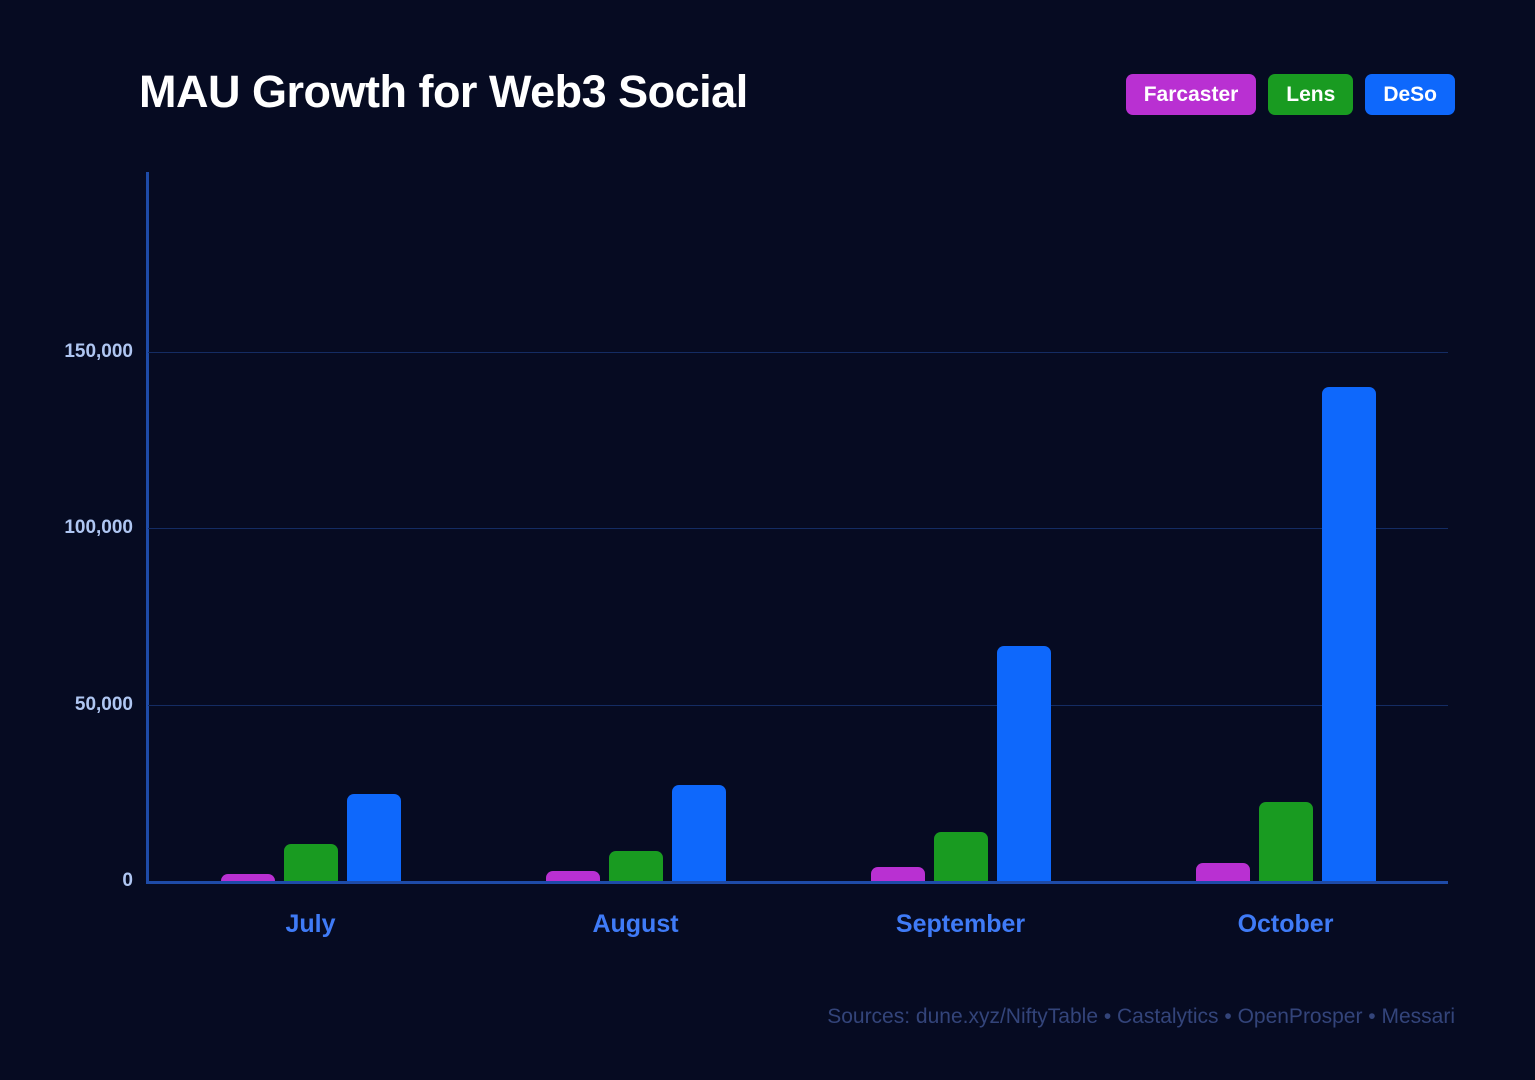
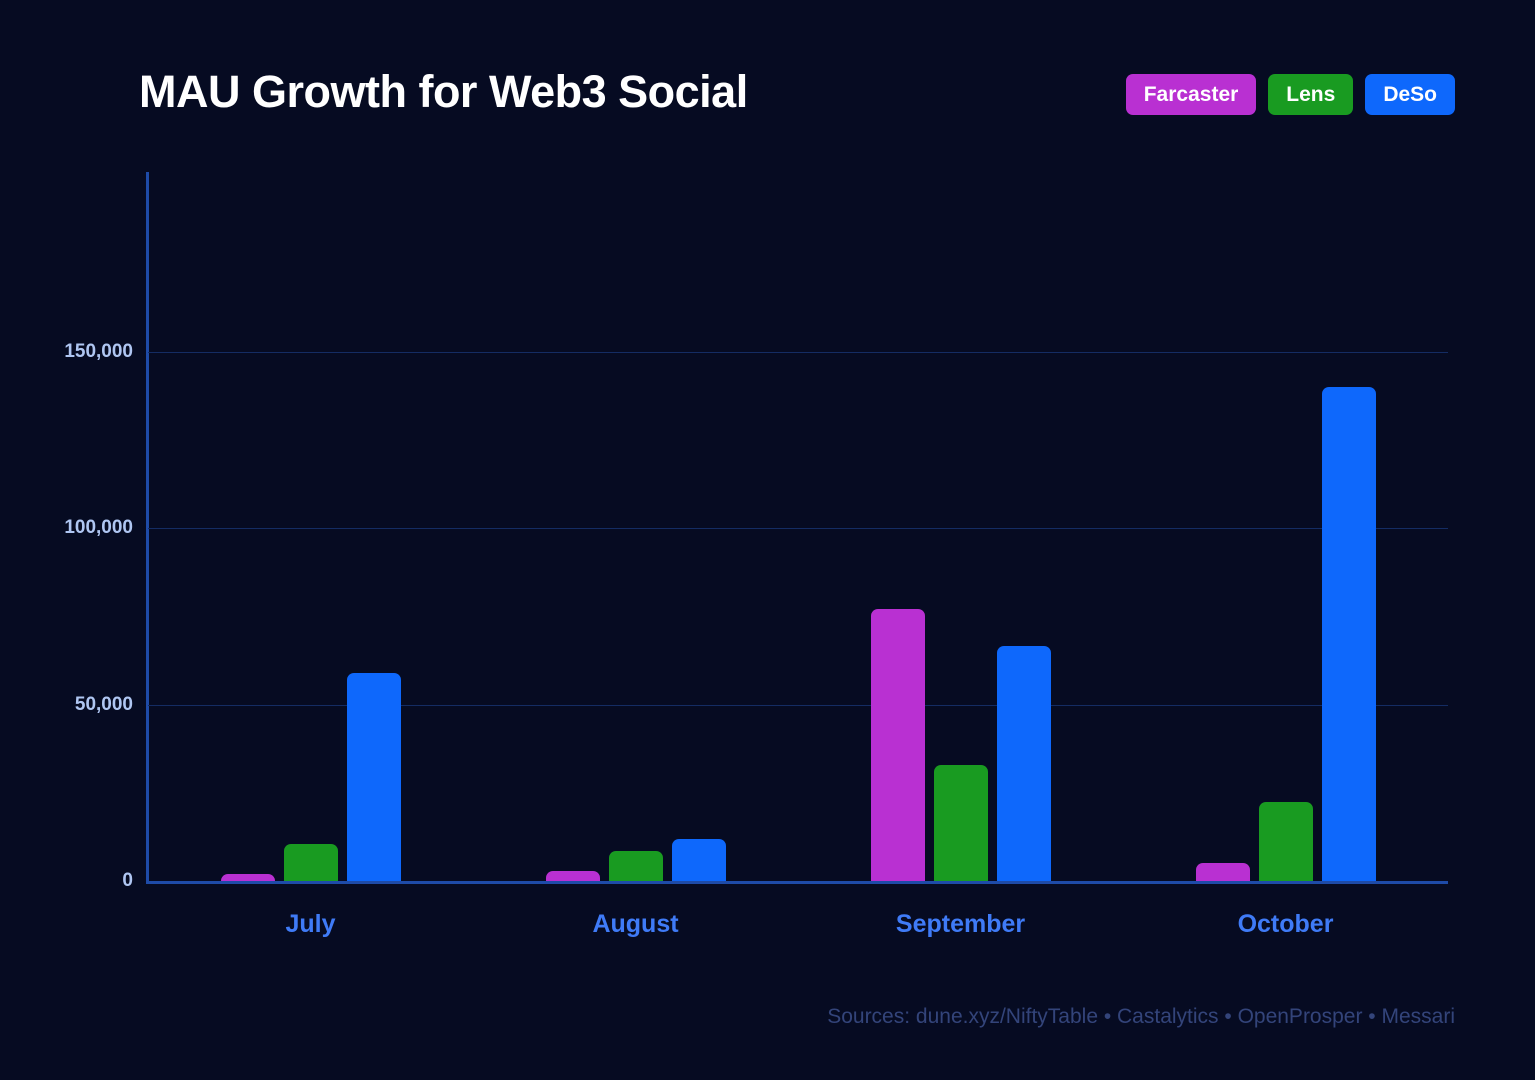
DeSo/July: 25000 -> 59000
DeSo/August: 27000 -> 12000
Farcaster/September: 4000 -> 77000
Lens/September: 14000 -> 33000
